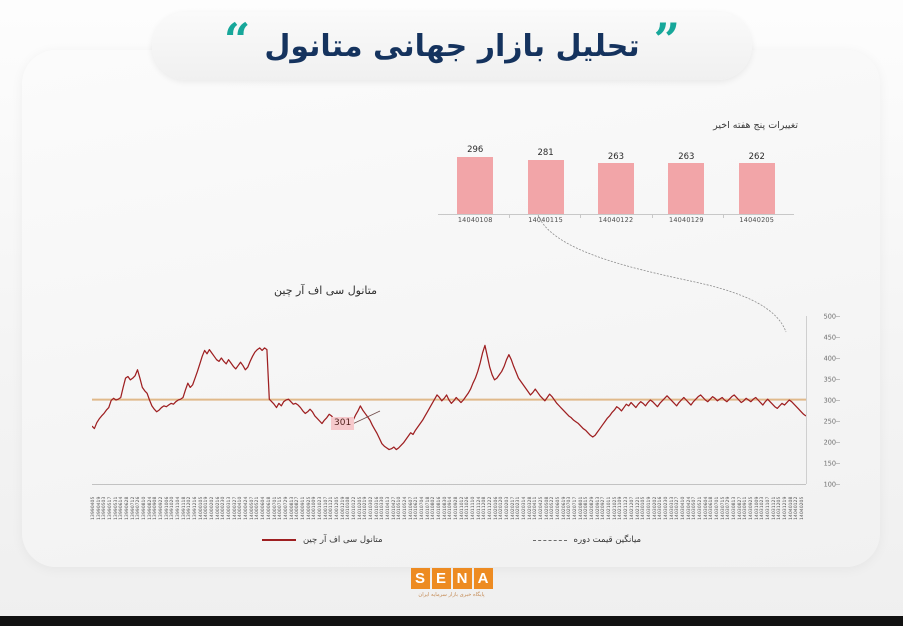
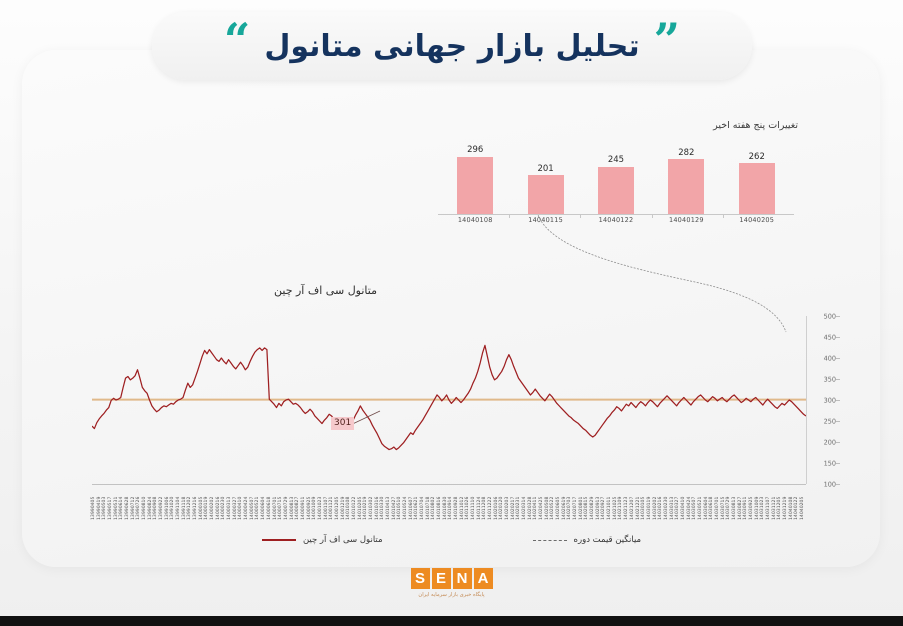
تغییرات پنج هفته اخیر/14040115: 281 -> 201
تغییرات پنج هفته اخیر/14040122: 263 -> 245
تغییرات پنج هفته اخیر/14040129: 263 -> 282
